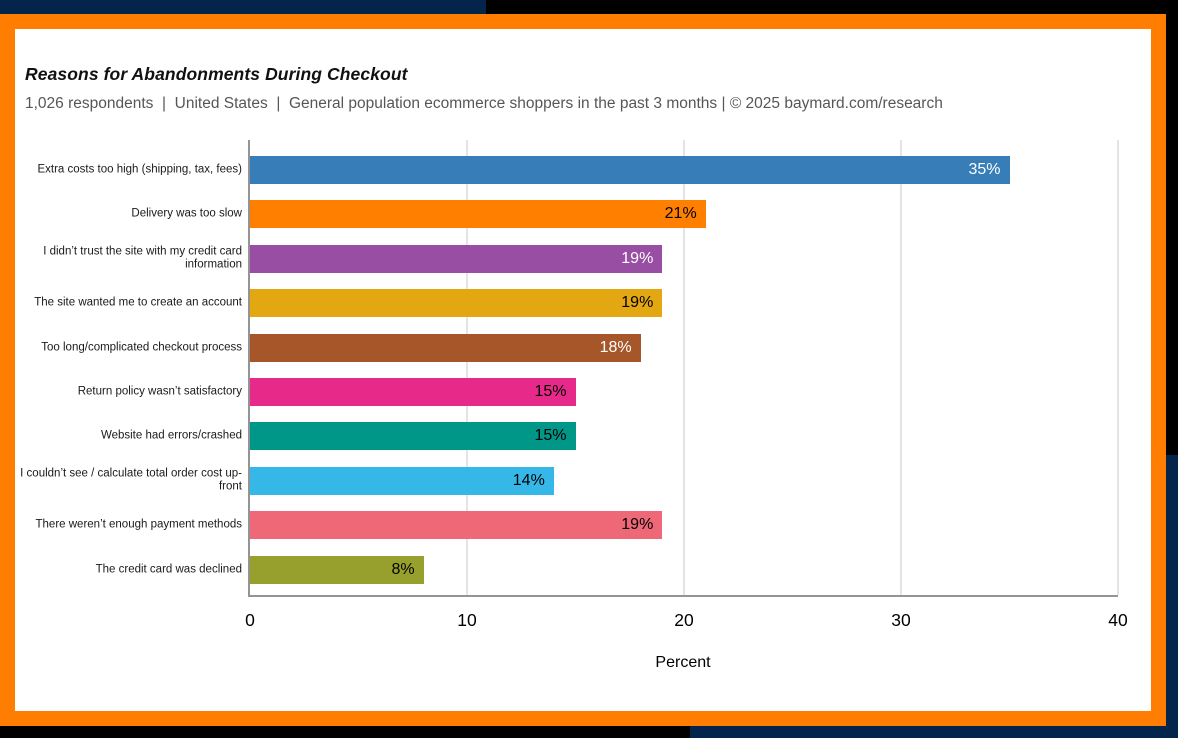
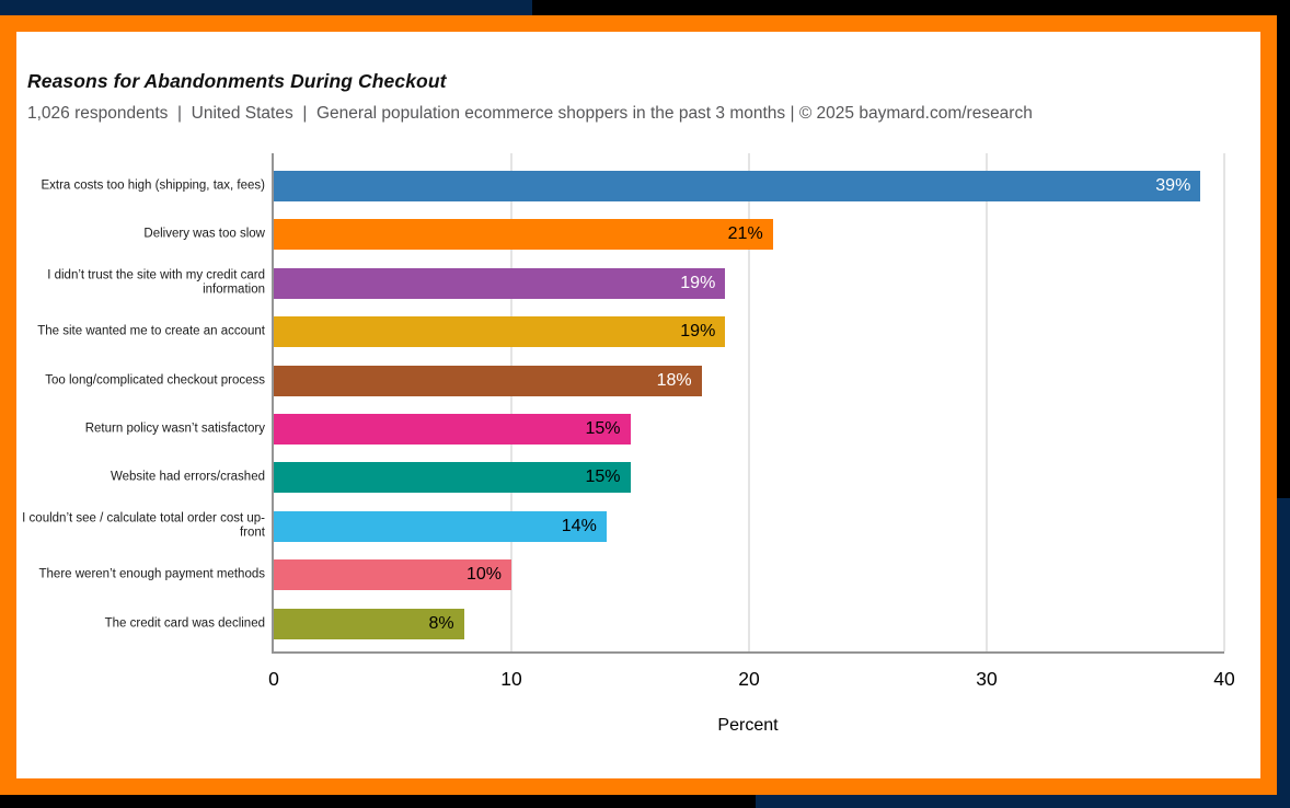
Extra costs too high (shipping, tax, fees): 35% -> 39%
There weren’t enough payment methods: 19% -> 10%
